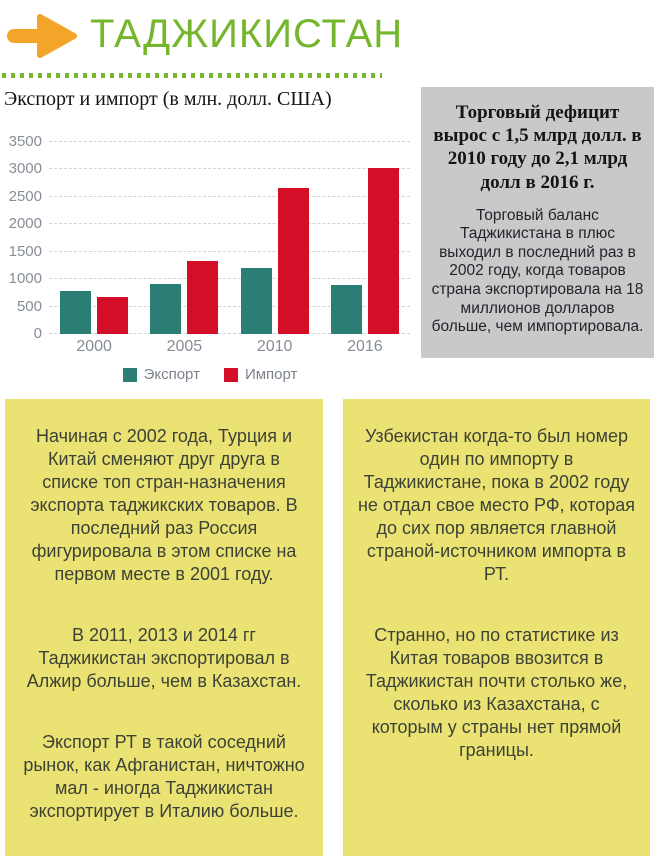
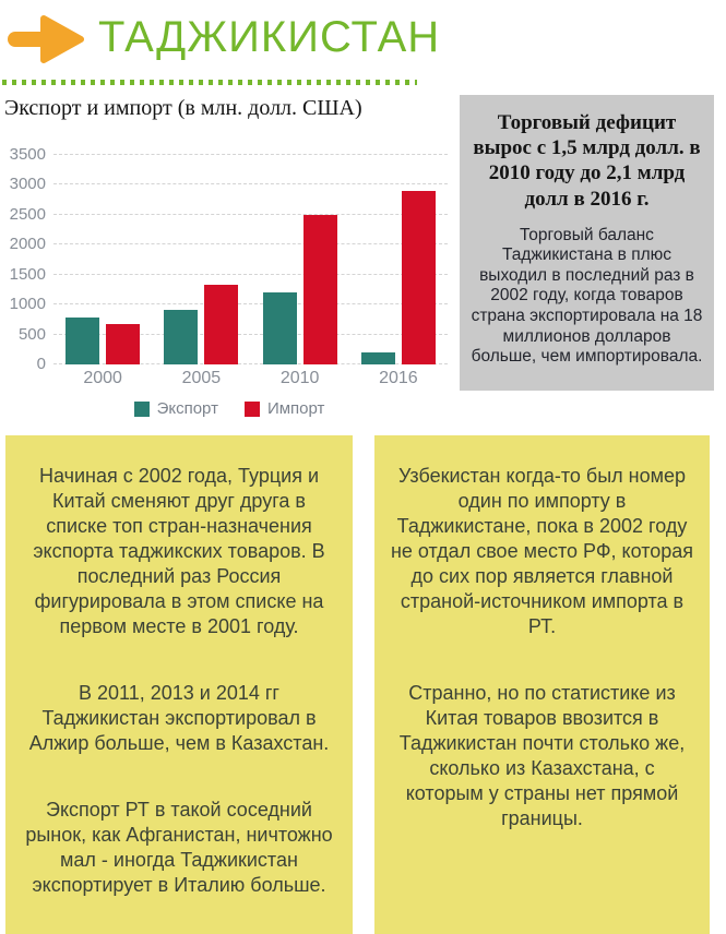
Импорт/2010: 2700 -> 2500
Экспорт/2016: 900 -> 200
Импорт/2016: 3000 -> 2900
